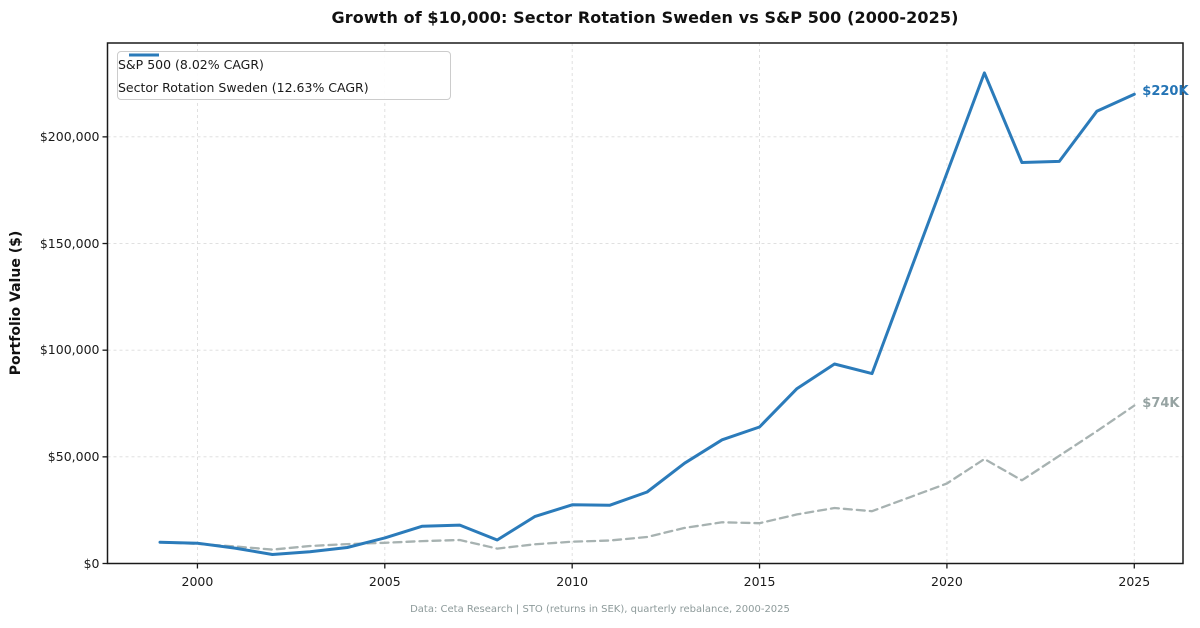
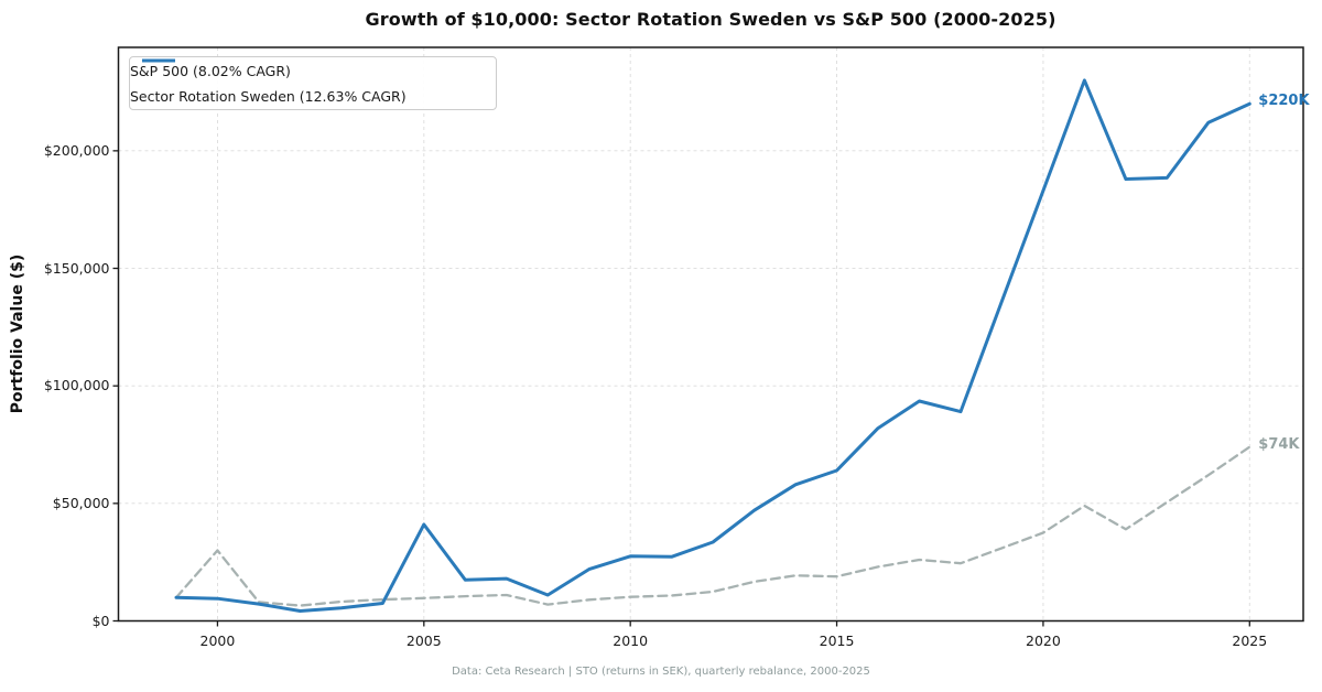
S&P 500 (8.02% CAGR)/2000: $9000 -> $30000
Sector Rotation Sweden (12.63% CAGR)/2005: $12000 -> $41000
